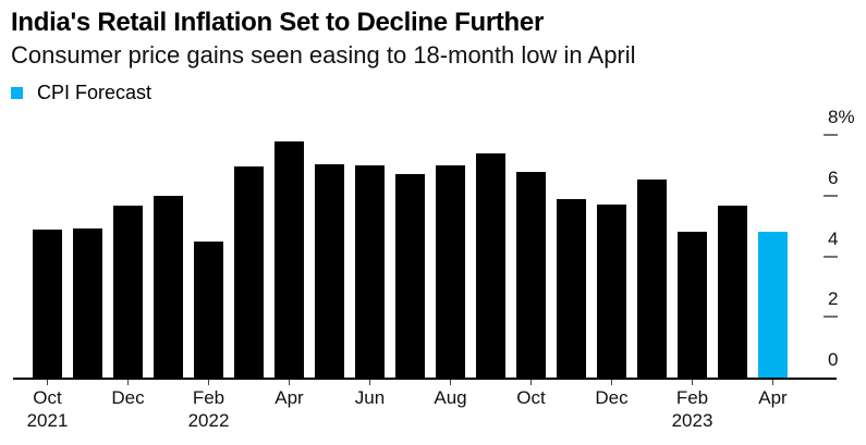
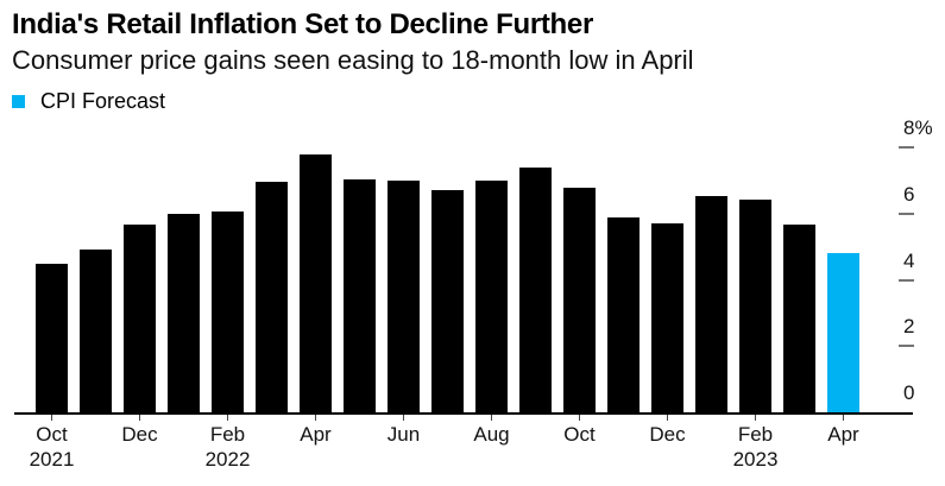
Oct 2021: 4.9% -> 4.5%
Feb 2022: 4.5% -> 6.1%
Feb 2023: 4.8% -> 6.4%
